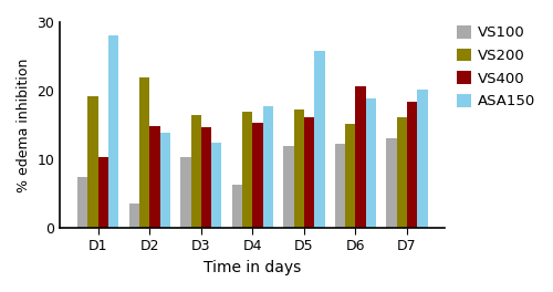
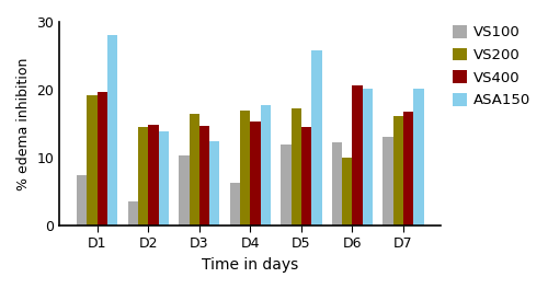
VS400/D1: 10.4 -> 19.6
VS200/D2: 22.0 -> 14.5
VS400/D5: 16.2 -> 14.5
VS200/D6: 15.2 -> 10.0
ASA150/D6: 18.8 -> 20.2
VS400/D7: 18.4 -> 16.8
